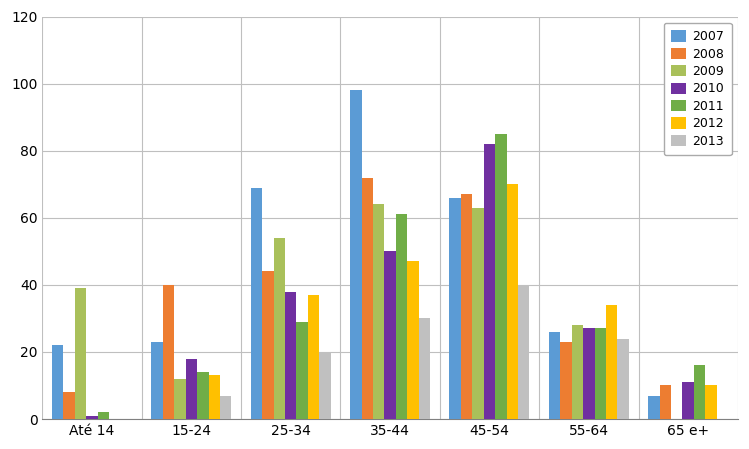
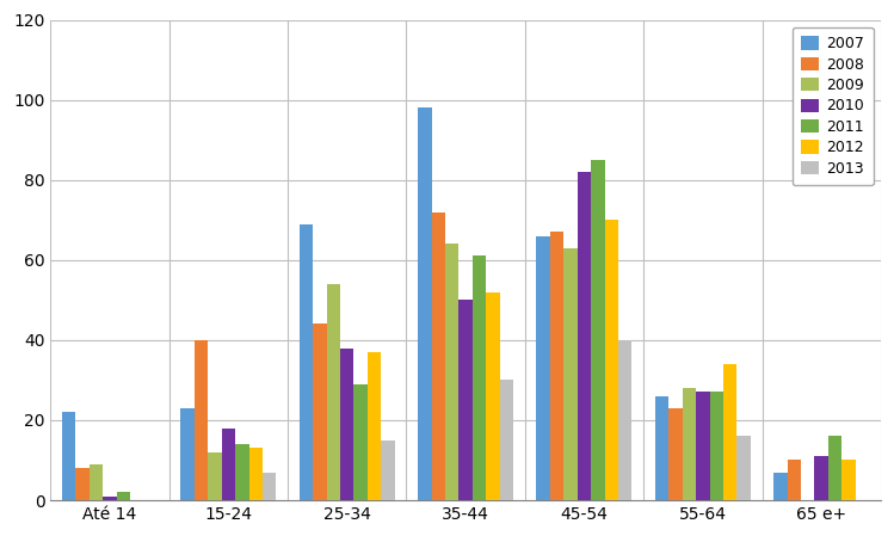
2009/Até 14: 39 -> 9
2013/25-34: 20 -> 15
2012/35-44: 47 -> 52
2013/55-64: 24 -> 16
